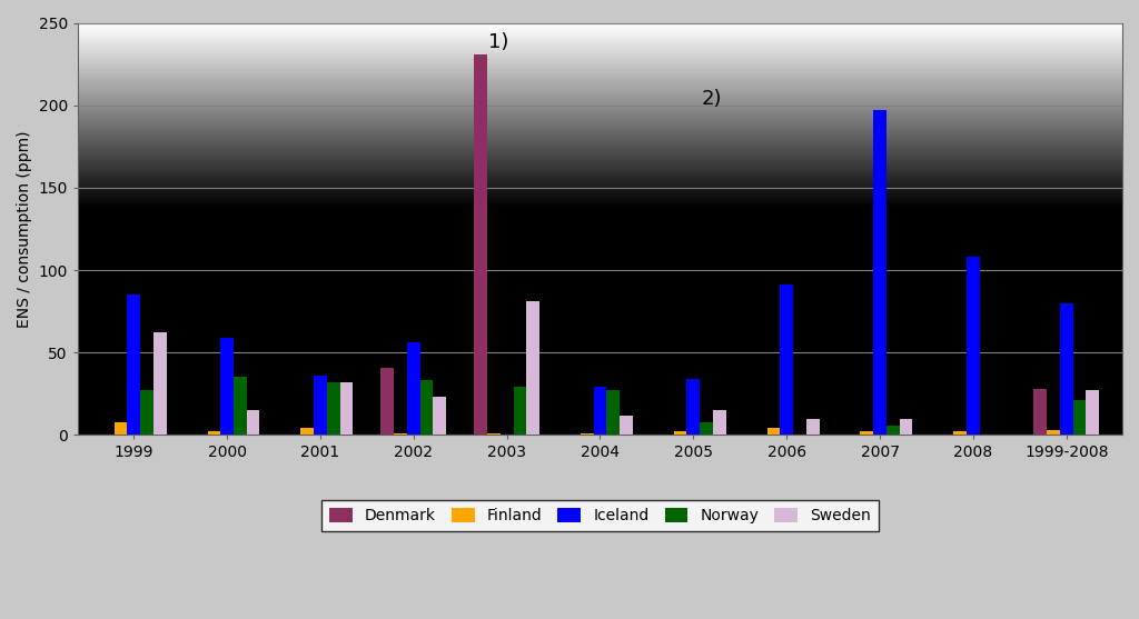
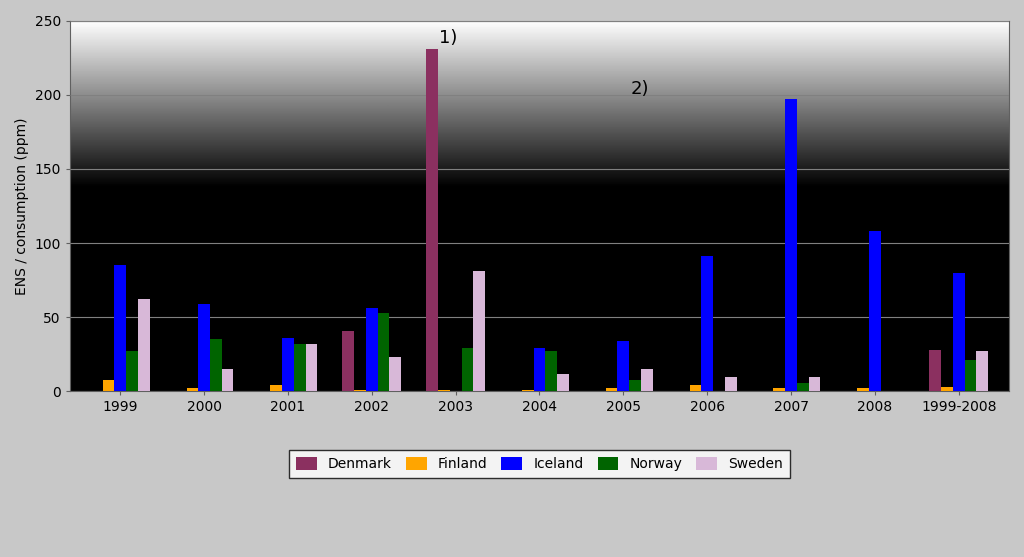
Norway/2002: 33 -> 53
